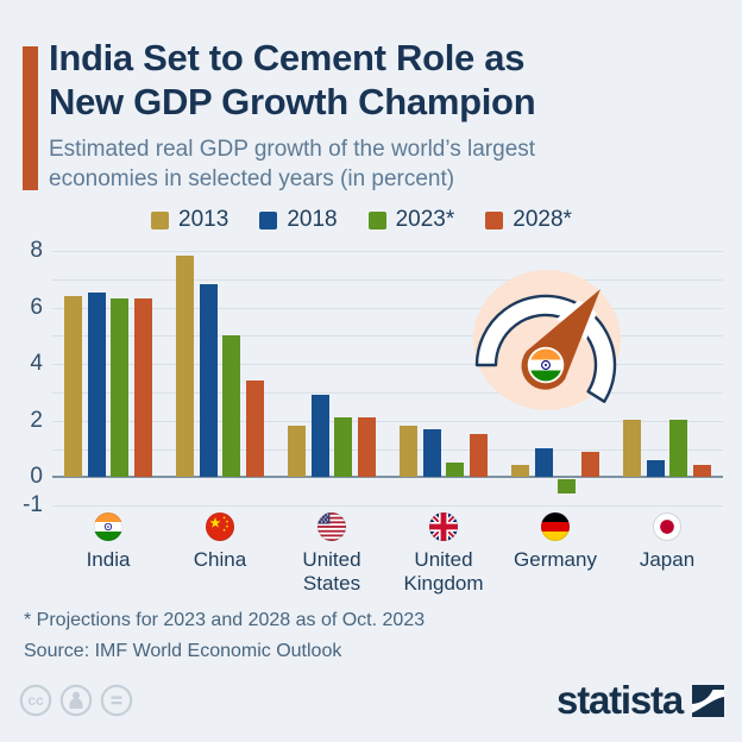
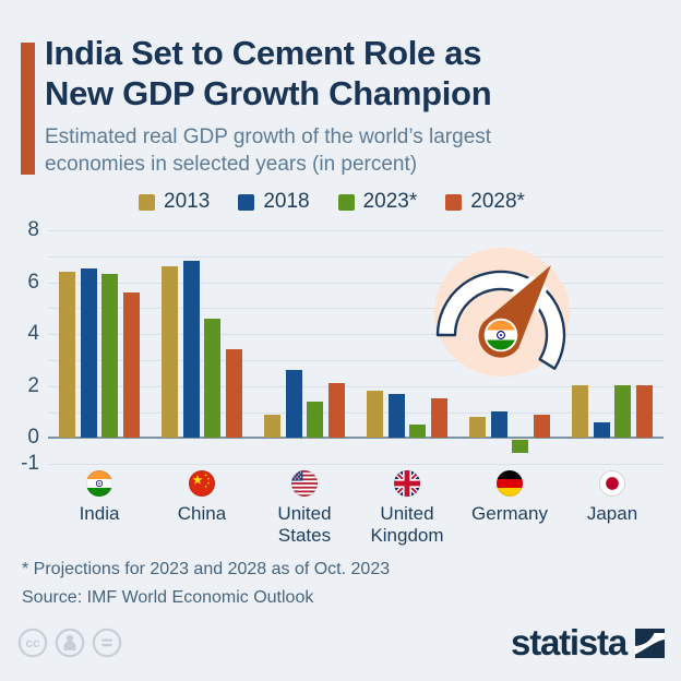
2028*/India: 6.3 -> 5.6
2013/China: 7.8 -> 6.6
2023*/China: 5.0 -> 4.6
2013/United States: 1.8 -> 0.9
2018/United States: 2.9 -> 2.6
2023*/United States: 2.1 -> 1.4
2013/Germany: 0.4 -> 0.8
2028*/Japan: 0.4 -> 2.0
